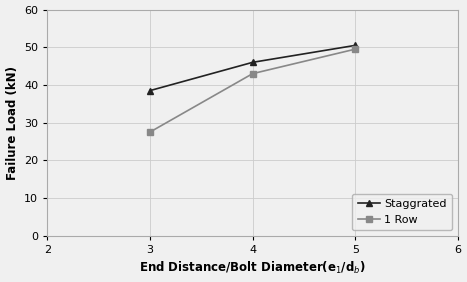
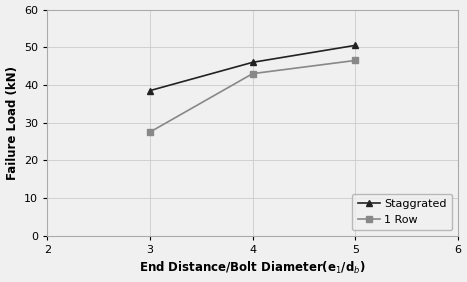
1 Row/5: 49.5 -> 46.5
